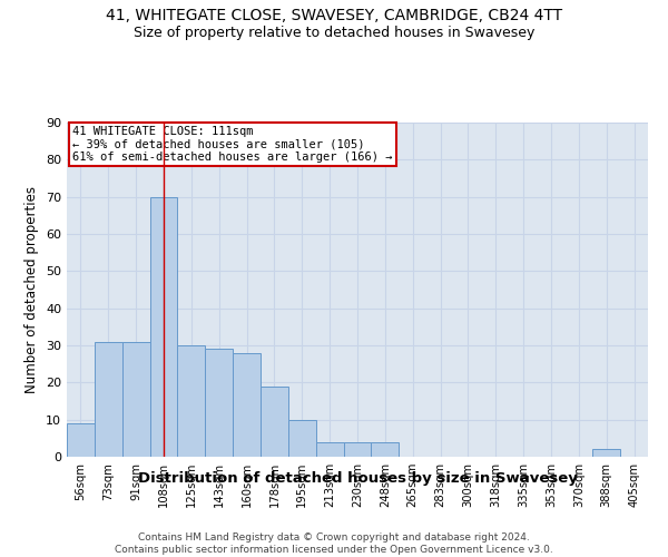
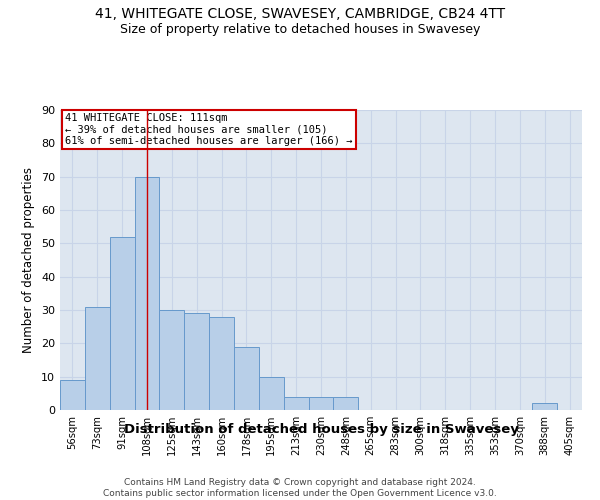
91sqm: 31 -> 52
